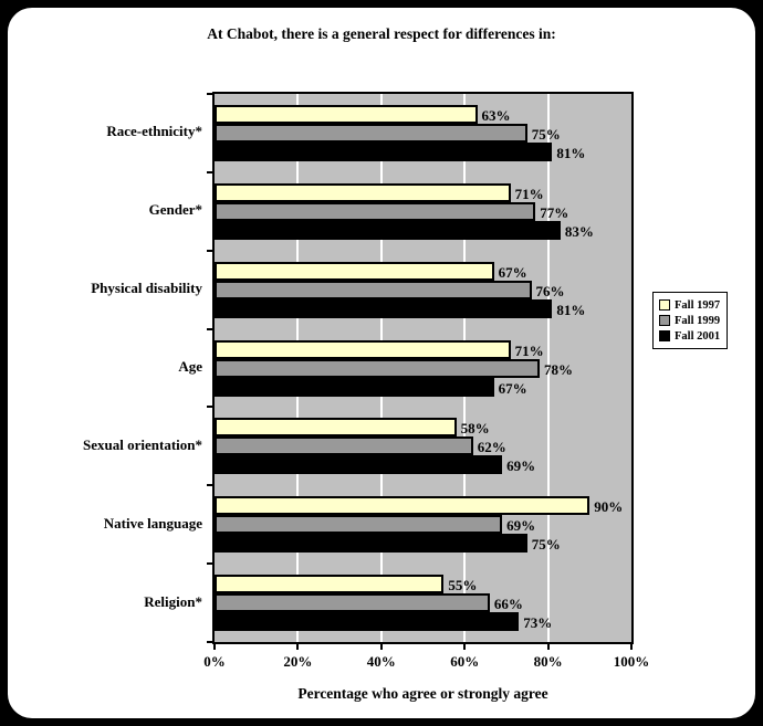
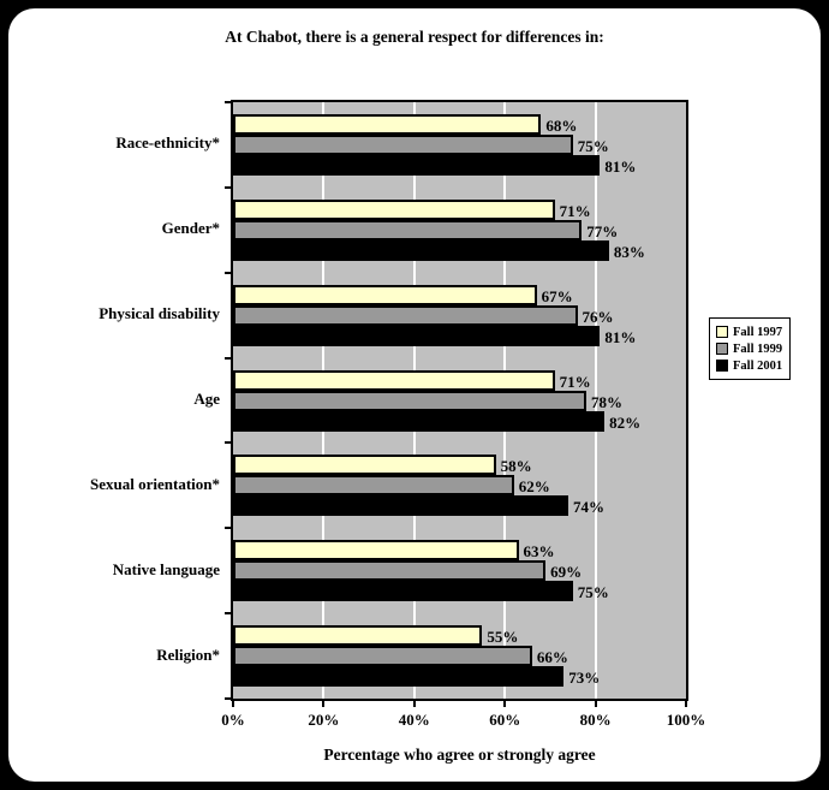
Fall 1997/Race-ethnicity*: 63% -> 68%
Fall 2001/Age: 67% -> 82%
Fall 2001/Sexual orientation*: 69% -> 74%
Fall 1997/Native language: 90% -> 63%
